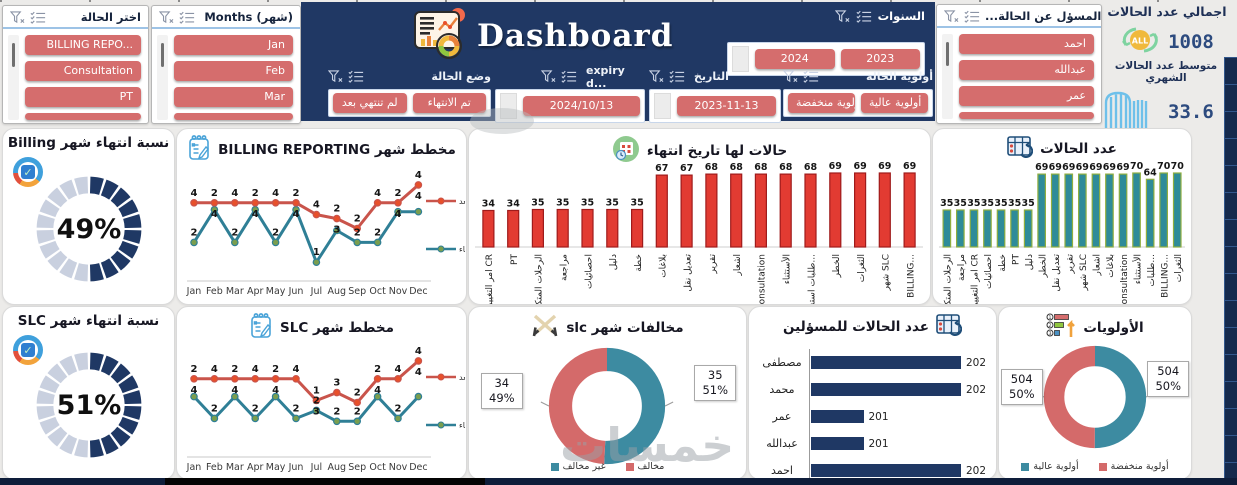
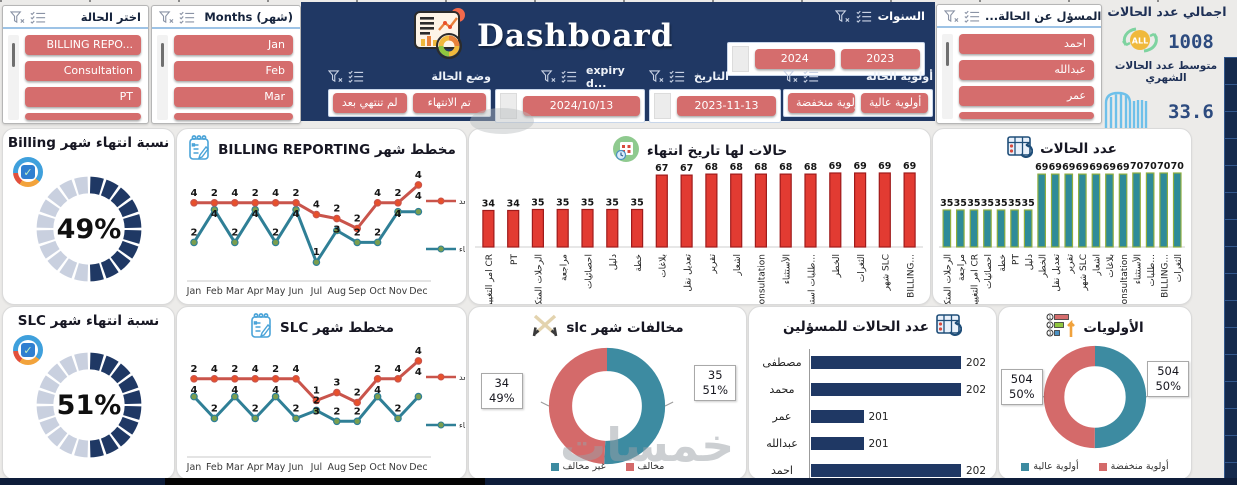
عدد الحالات/طلبات...: 64 -> 70
